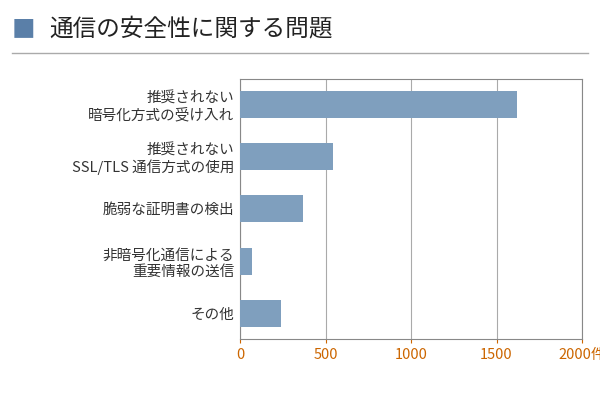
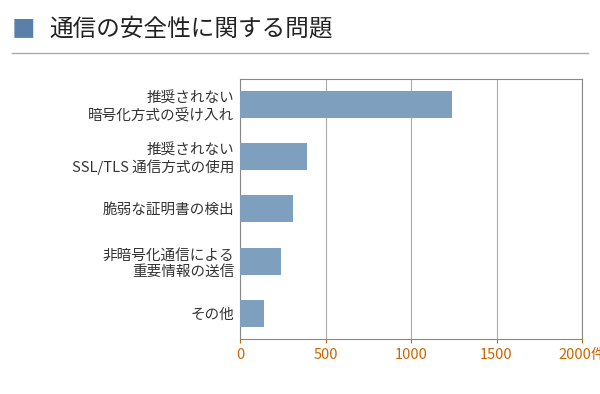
推奨されない 暗号化方式の受け入れ: 1620 -> 1240
推奨されない SSL/TLS 通信方式の使用: 540 -> 390
脆弱な証明書の検出: 370 -> 310
非暗号化通信による 重要情報の送信: 70 -> 240
その他: 240 -> 140
